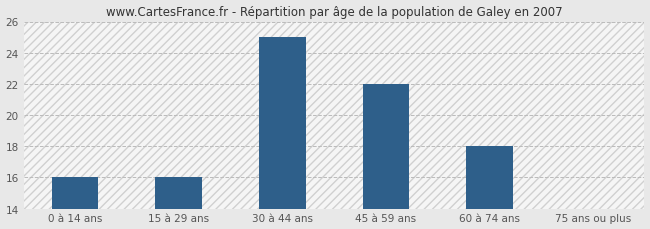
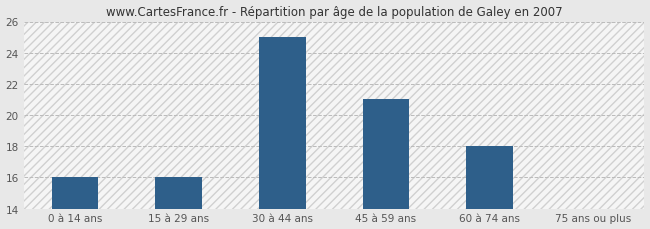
45 à 59 ans: 22 -> 21
